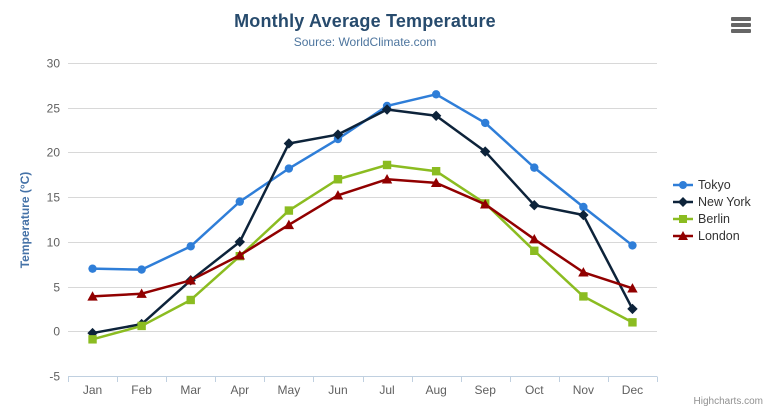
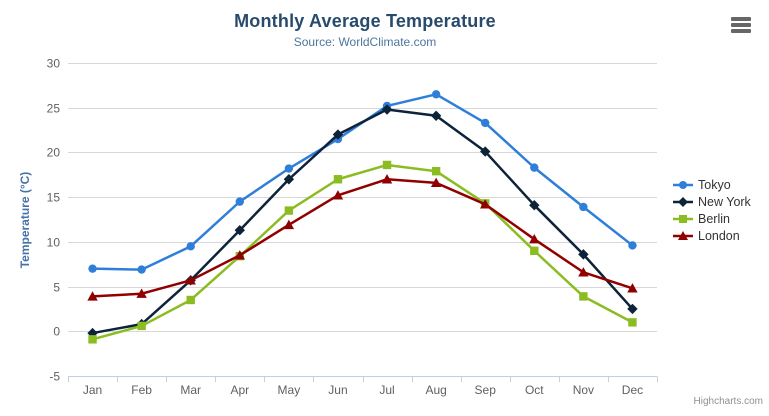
New York/Apr: 10 -> 11
New York/May: 21 -> 17
New York/Nov: 13 -> 9
